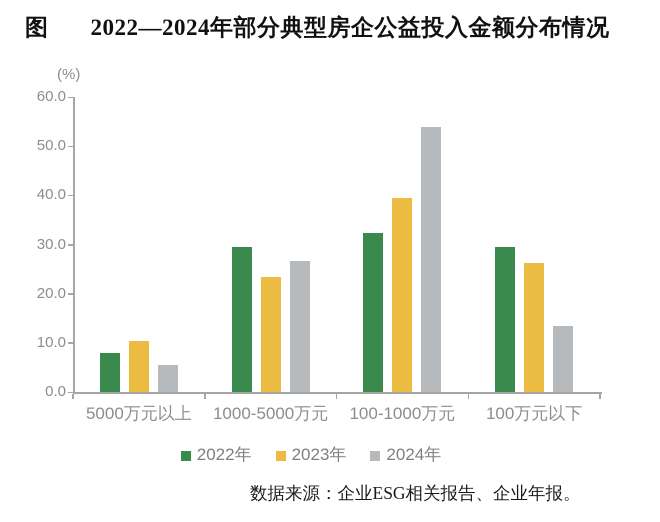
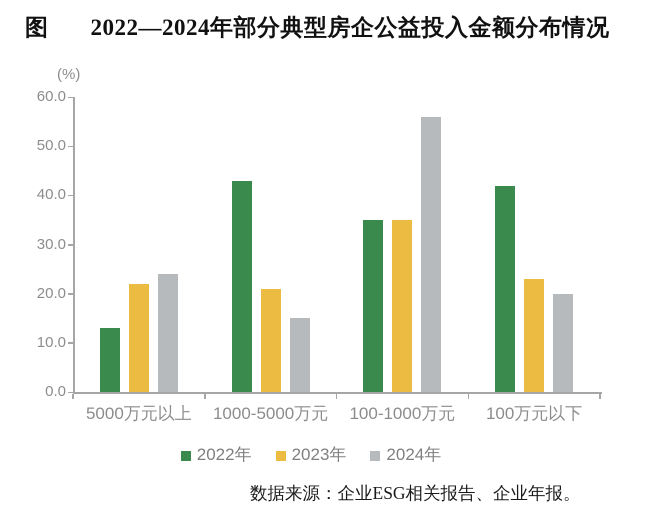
2022年/5000万元以上: 8 -> 13
2023年/5000万元以上: 10 -> 22
2024年/5000万元以上: 5 -> 24
2022年/1000-5000万元: 30 -> 43
2023年/1000-5000万元: 23 -> 21
2024年/1000-5000万元: 27 -> 15
2022年/100-1000万元: 32 -> 35
2023年/100-1000万元: 39 -> 35
2024年/100-1000万元: 54 -> 56
2022年/100万元以下: 30 -> 42
2023年/100万元以下: 26 -> 23
2024年/100万元以下: 13 -> 20
